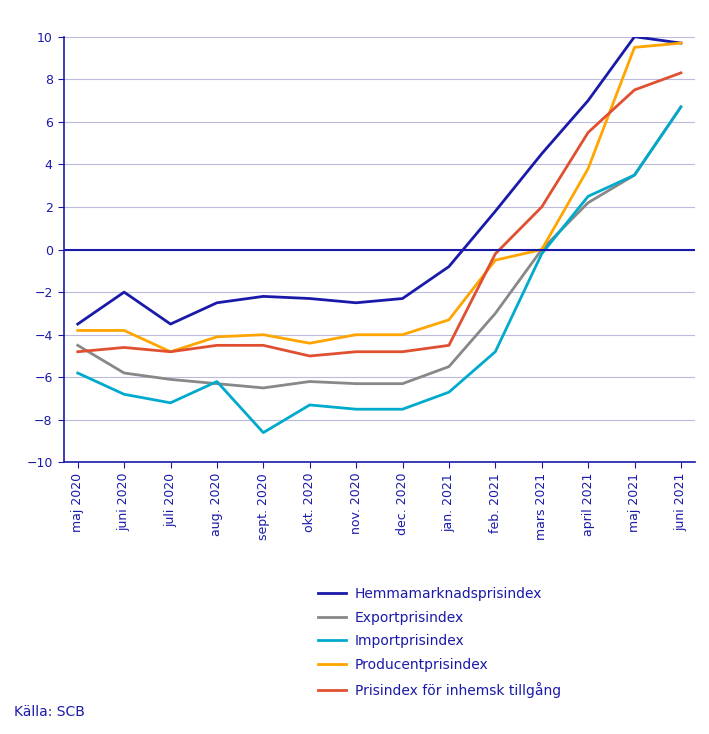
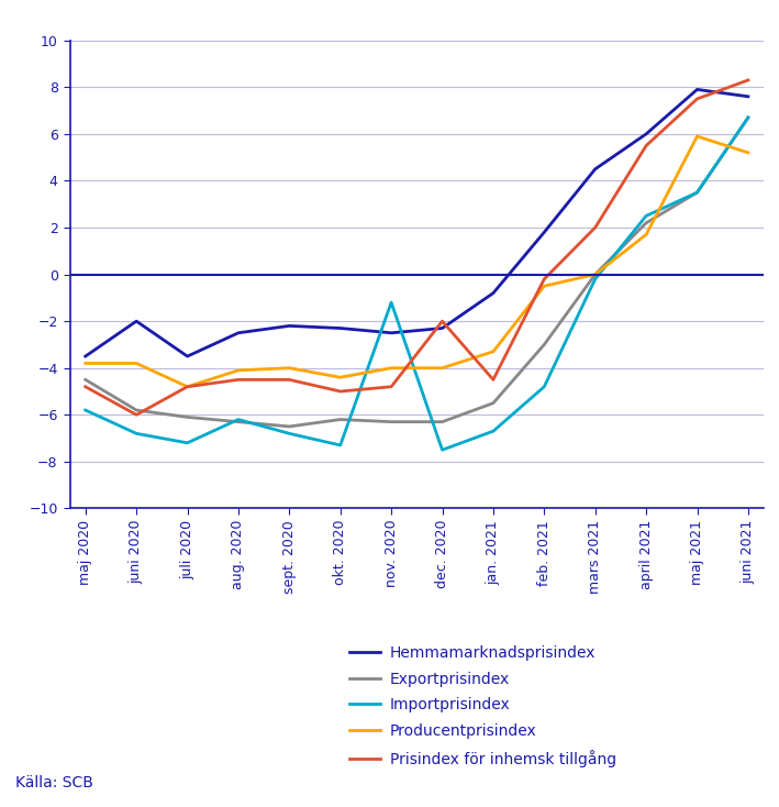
Prisindex för inhemsk tillgång/juni 2020: -4.6 -> -6.0
Importprisindex/sept. 2020: -8.6 -> -6.8
Importprisindex/nov. 2020: -7.5 -> -1.2
Prisindex för inhemsk tillgång/dec. 2020: -4.8 -> -2.0
Hemmamarknadsprisindex/april 2021: 7.0 -> 6.0
Producentprisindex/april 2021: 3.8 -> 1.7
Hemmamarknadsprisindex/maj 2021: 10.0 -> 7.9
Producentprisindex/maj 2021: 9.5 -> 5.9
Hemmamarknadsprisindex/juni 2021: 9.7 -> 7.6
Producentprisindex/juni 2021: 9.7 -> 5.2
